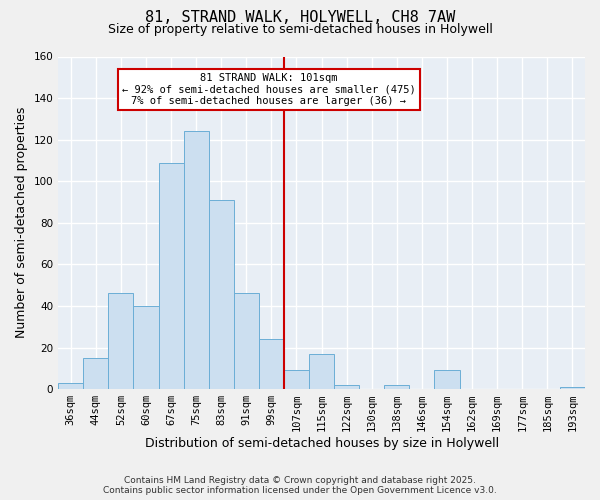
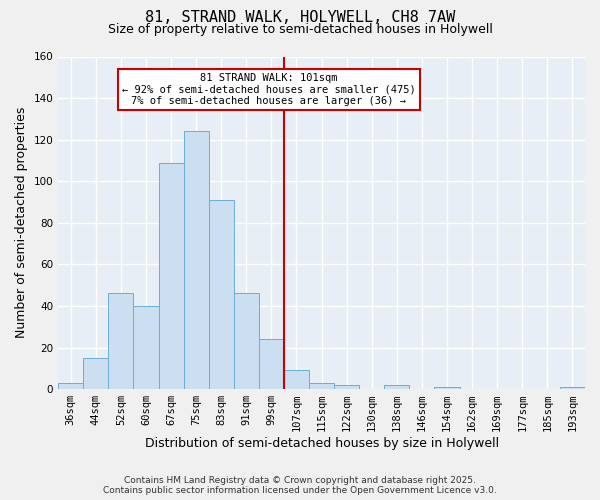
115sqm: 17 -> 3
154sqm: 9 -> 1
